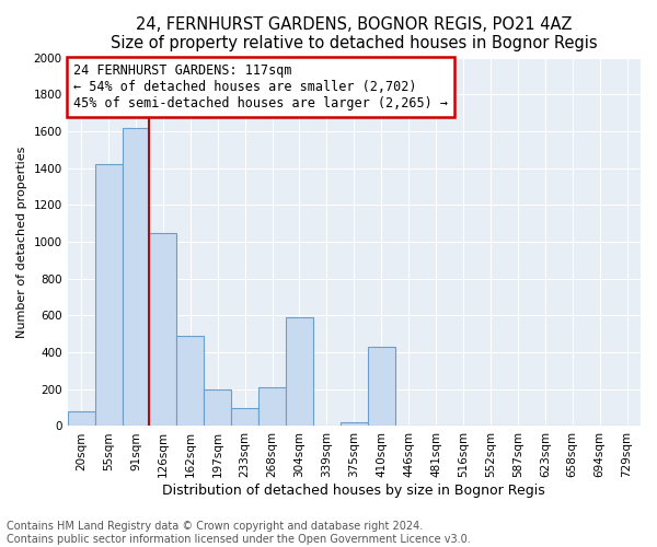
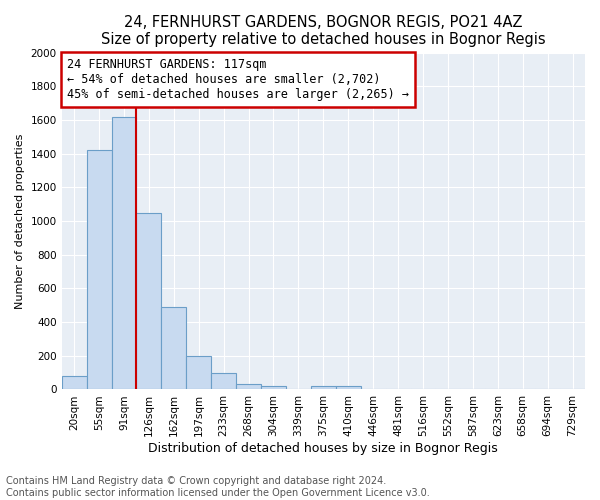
268sqm: 210 -> 40
304sqm: 590 -> 20
410sqm: 430 -> 20
